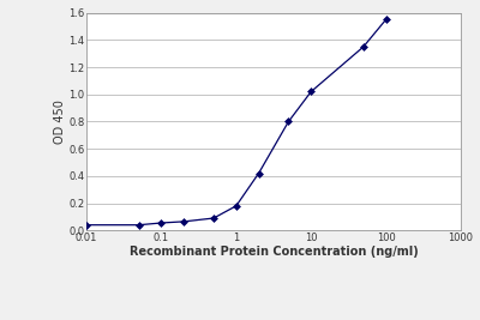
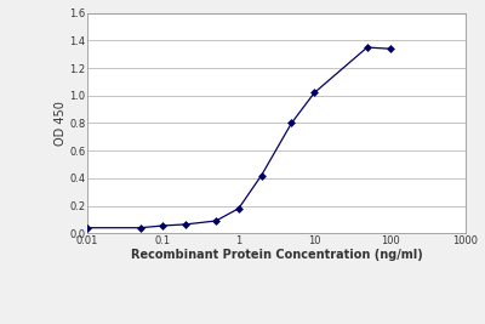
100: 1.55 -> 1.34
